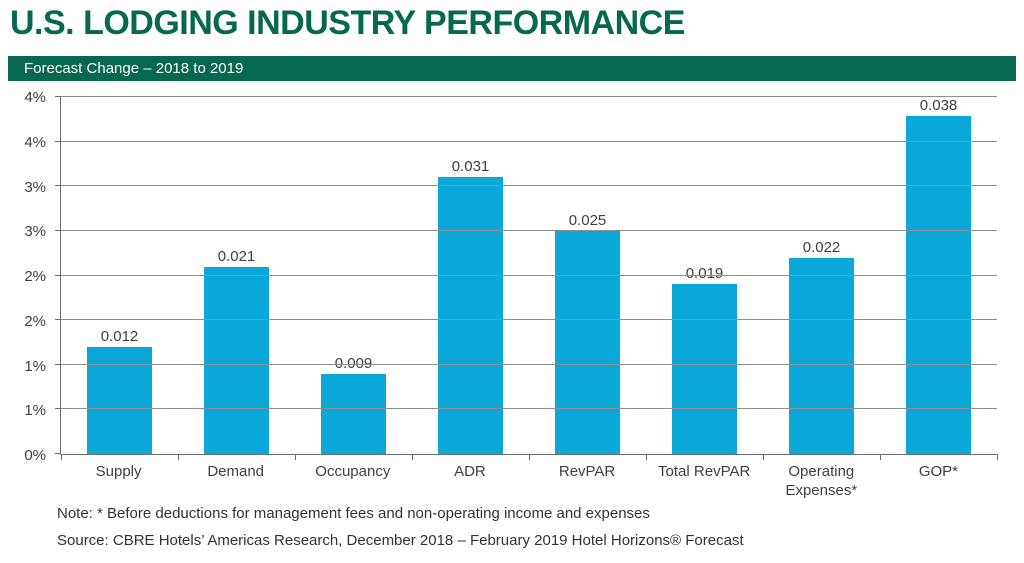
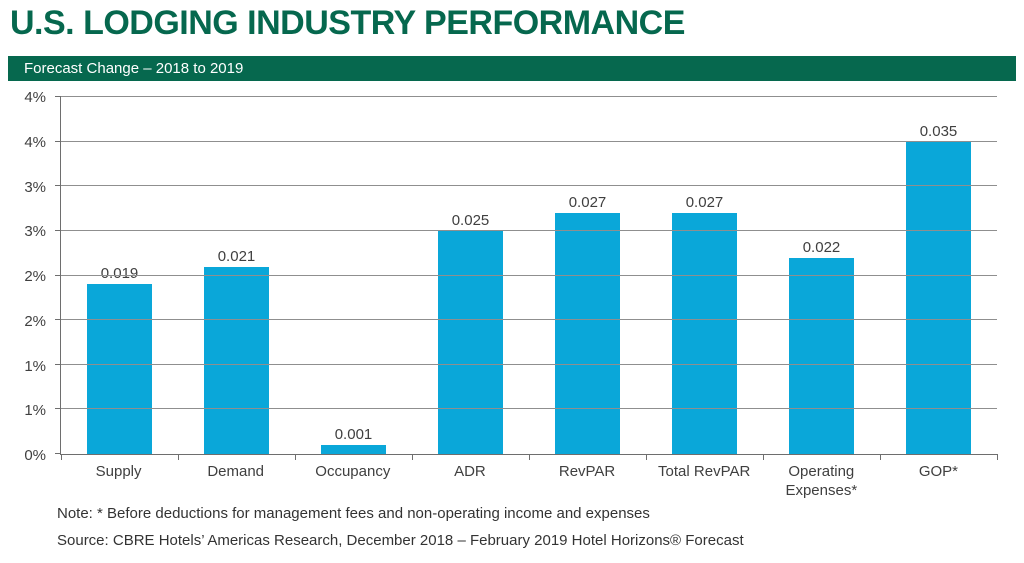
Supply: 0.012 -> 0.019
Occupancy: 0.009 -> 0.001
ADR: 0.031 -> 0.025
RevPAR: 0.025 -> 0.027
Total RevPAR: 0.019 -> 0.027
GOP*: 0.038 -> 0.035
